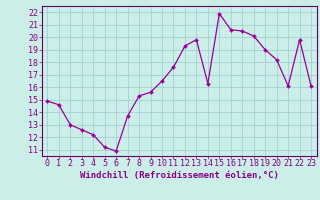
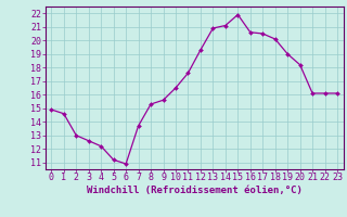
13: 19.8 -> 20.9
14: 16.3 -> 21.1
22: 19.8 -> 16.1
